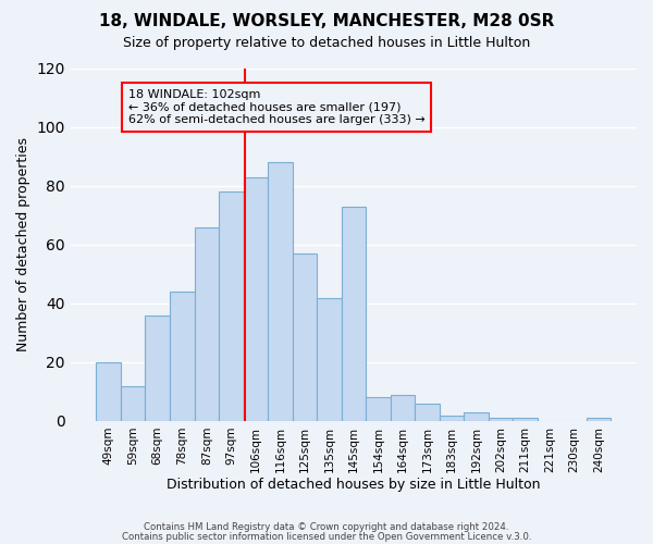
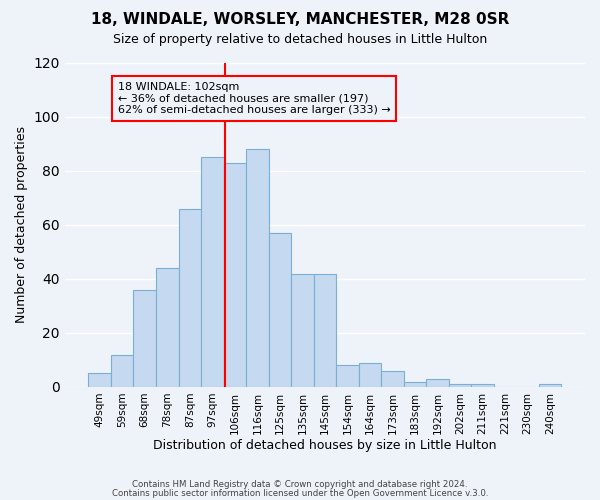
49sqm: 20 -> 5
97sqm: 78 -> 85
145sqm: 73 -> 42
